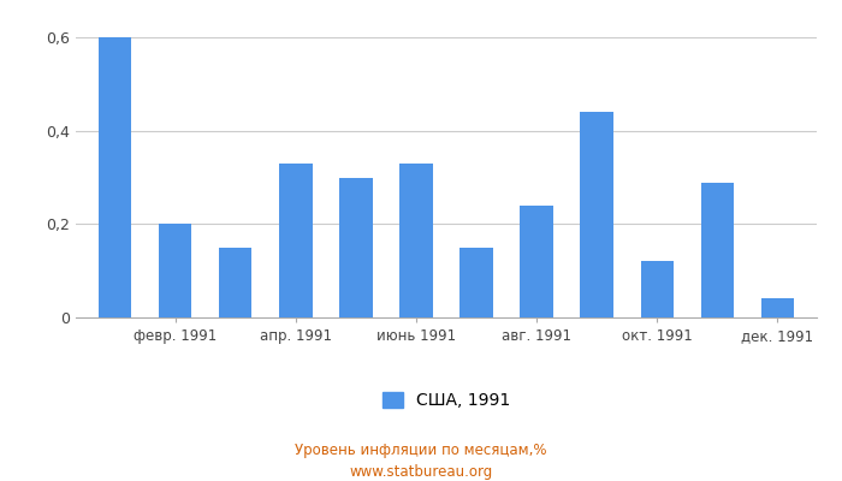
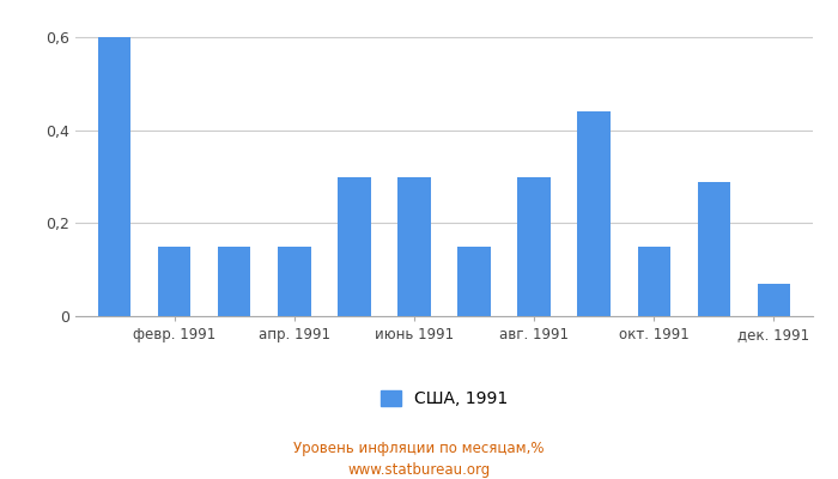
февр. 1991: 0,20 -> 0,15
апр. 1991: 0,33 -> 0,15
июнь 1991: 0,33 -> 0,30
авг. 1991: 0,24 -> 0,30
окт. 1991: 0,12 -> 0,15
дек. 1991: 0,04 -> 0,07
